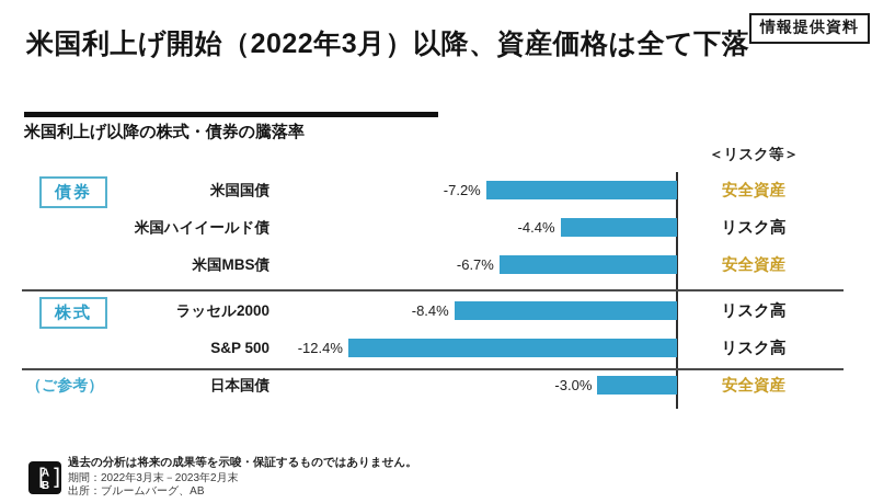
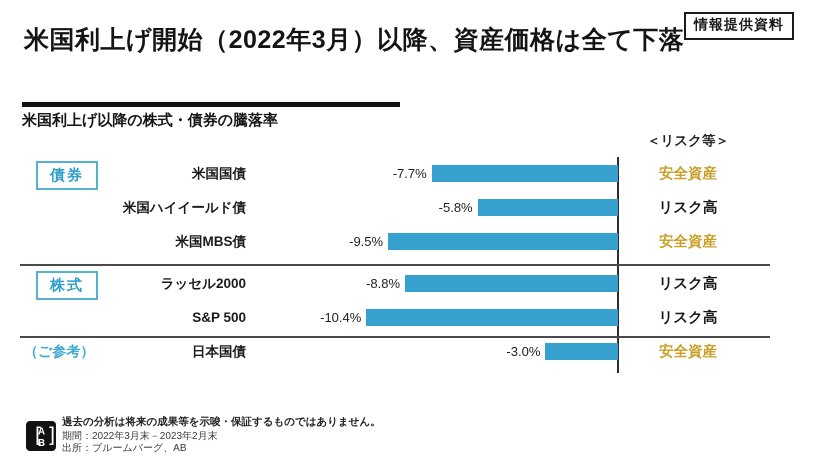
米国国債: -7.2% -> -7.7%
米国ハイイールド債: -4.4% -> -5.8%
米国MBS債: -6.7% -> -9.5%
ラッセル2000: -8.4% -> -8.8%
S&P 500: -12.4% -> -10.4%
